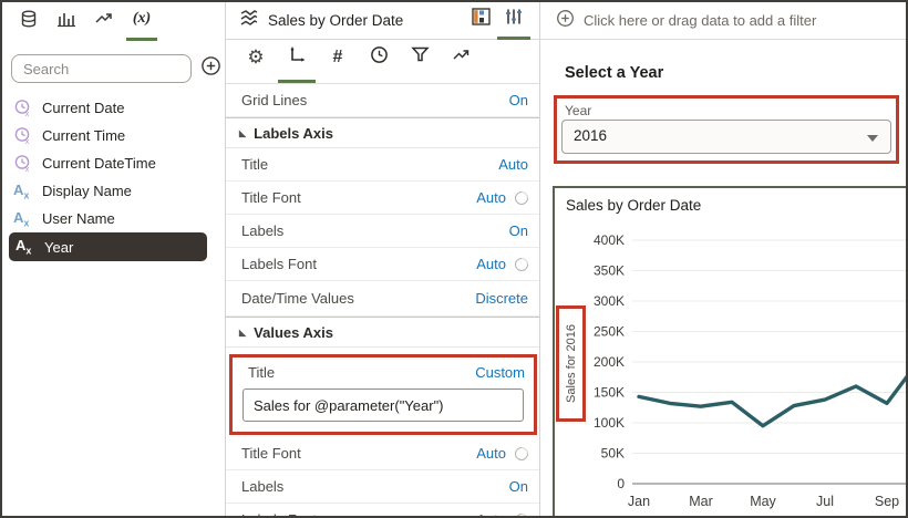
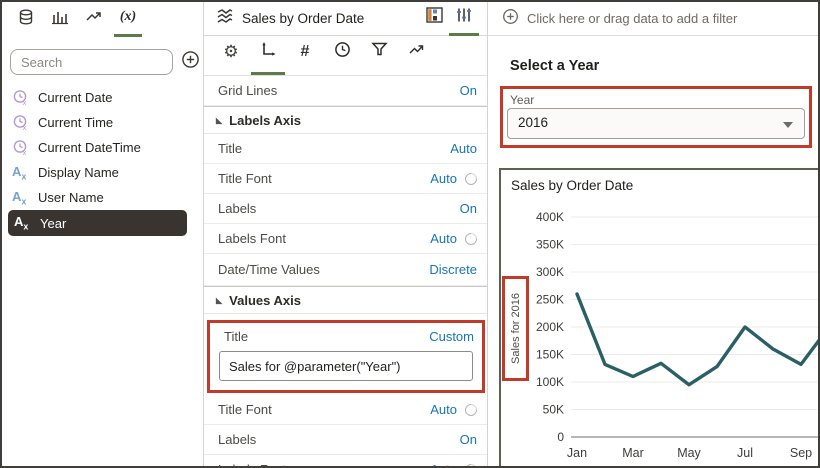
Jan: 140K -> 260K
Mar: 130K -> 110K
Jul: 140K -> 200K
